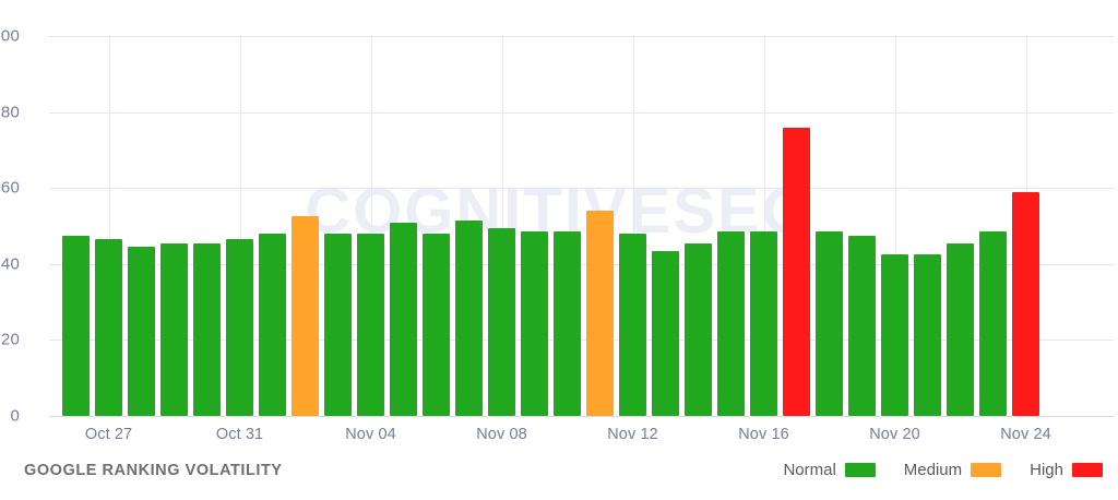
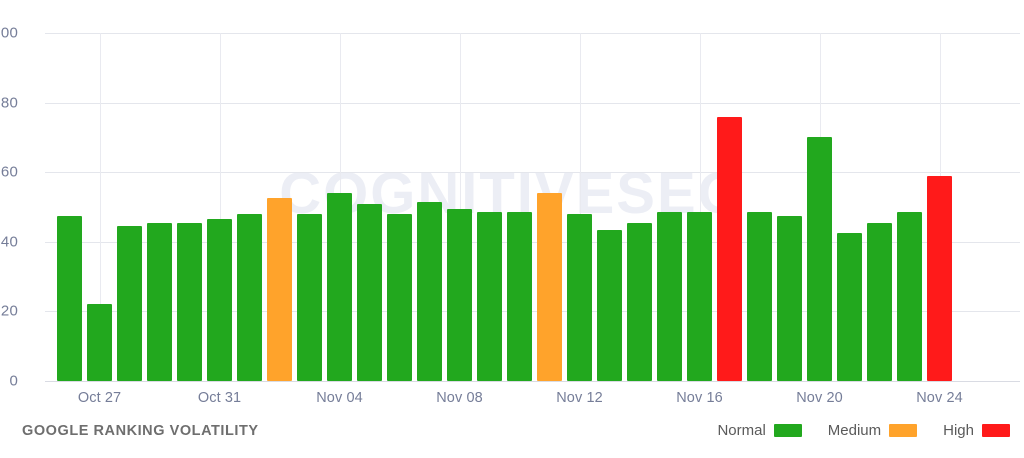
Oct 27: 46 -> 22
Nov 04: 48 -> 54
Nov 20: 42 -> 70
